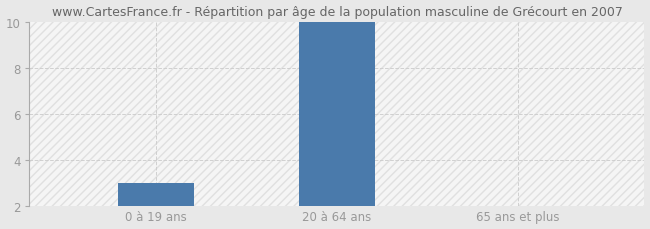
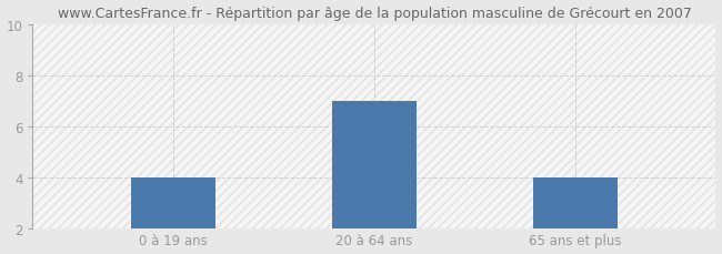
0 à 19 ans: 3 -> 4
20 à 64 ans: 10 -> 7
65 ans et plus: 2 -> 4
